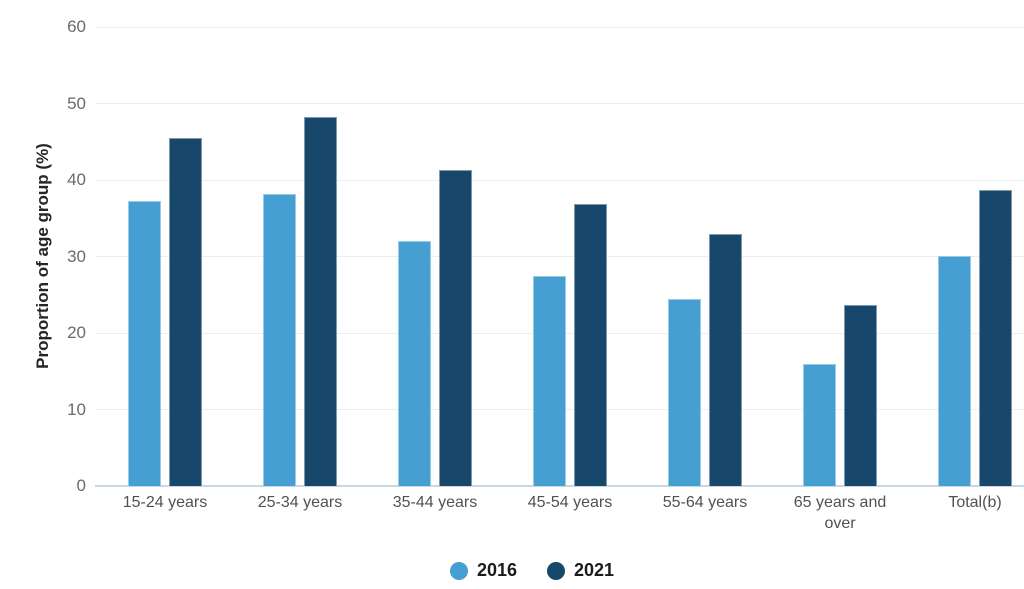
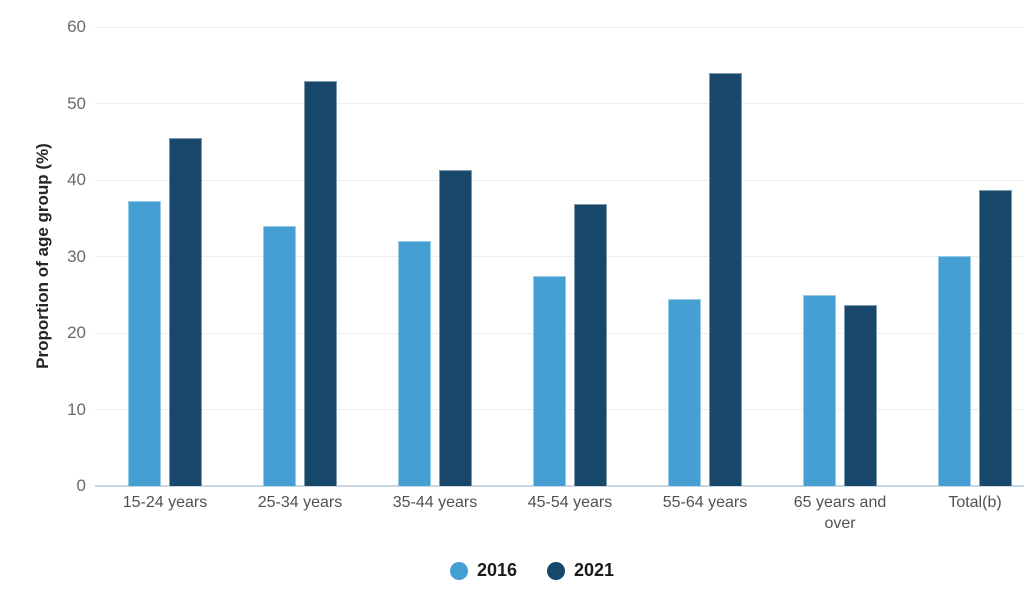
2016/25-34 years: 38 -> 34
2021/25-34 years: 48 -> 53
2021/55-64 years: 33 -> 54
2016/65 years and over: 16 -> 25
